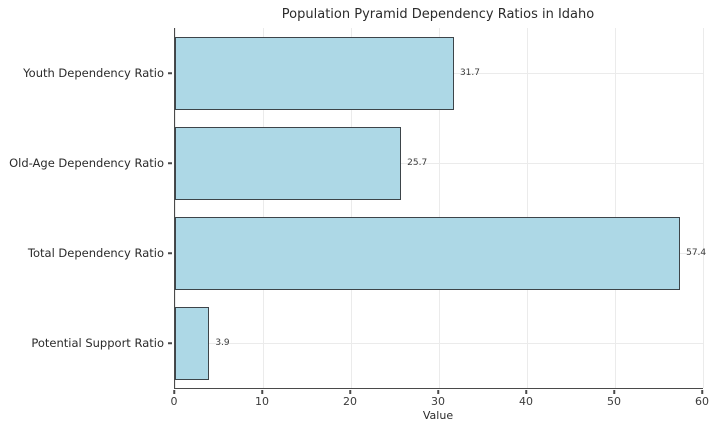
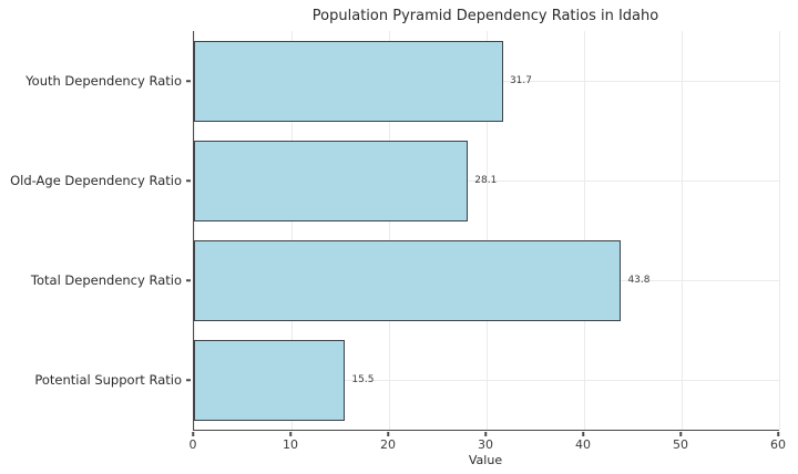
Old-Age Dependency Ratio: 25.7 -> 28.1
Total Dependency Ratio: 57.4 -> 43.8
Potential Support Ratio: 3.9 -> 15.5
